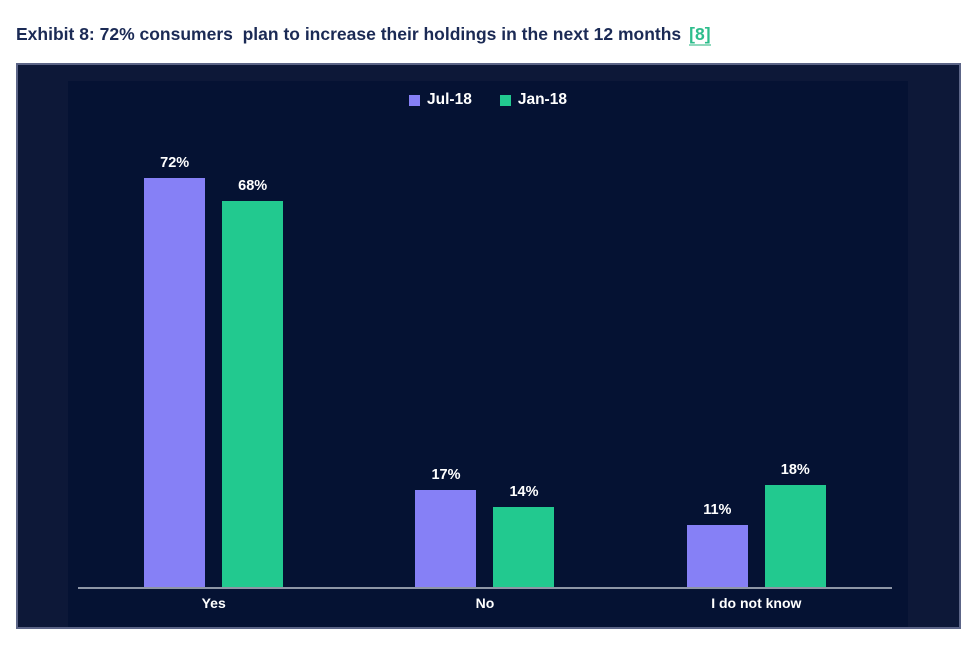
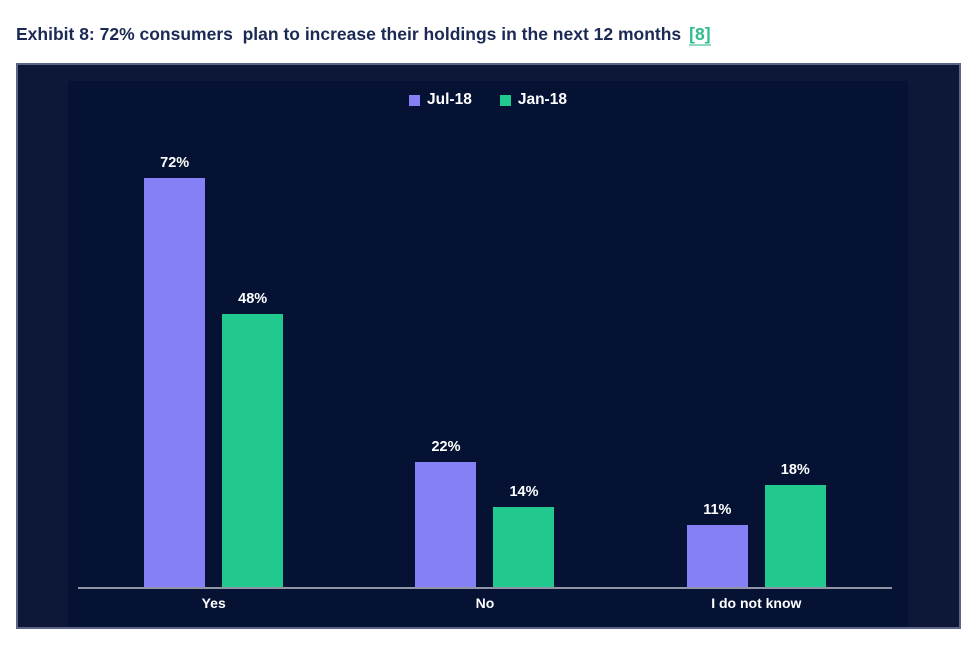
Jan-18/Yes: 68% -> 48%
Jul-18/No: 17% -> 22%
